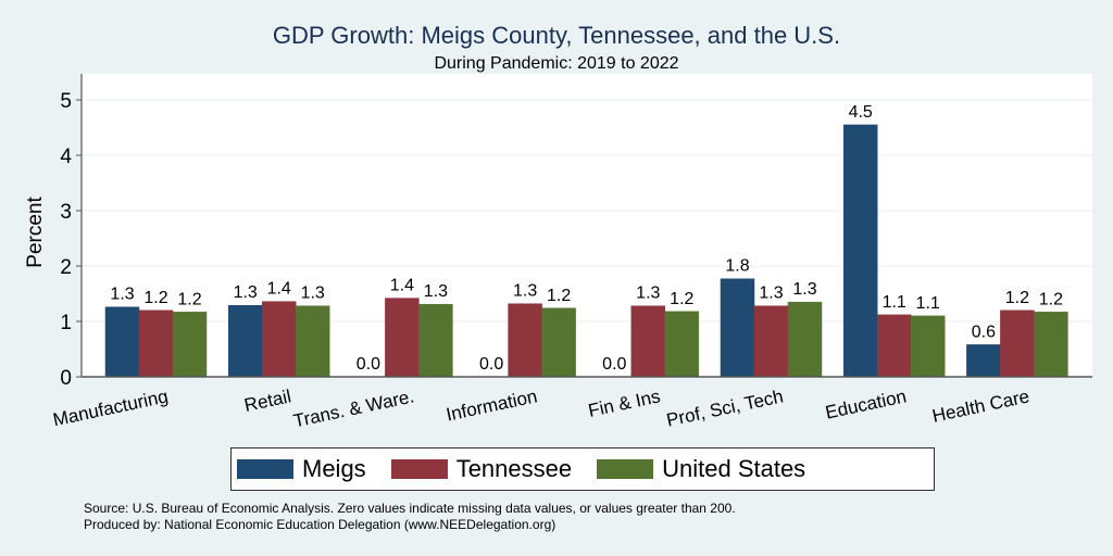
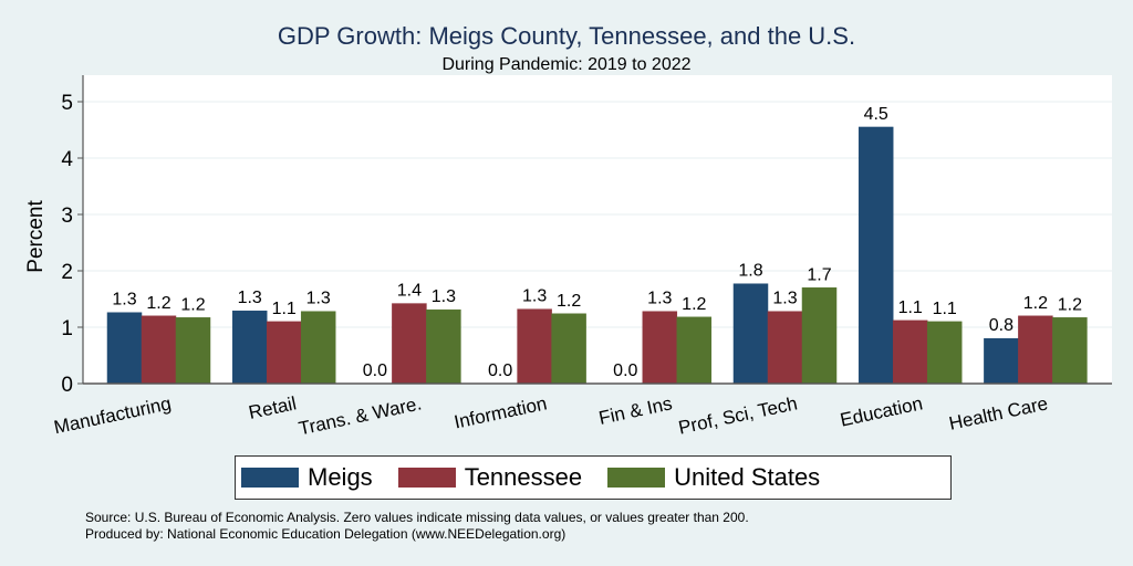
Tennessee/Retail: 1.4 -> 1.1
United States/Prof, Sci, Tech: 1.3 -> 1.7
Meigs/Health Care: 0.6 -> 0.8
